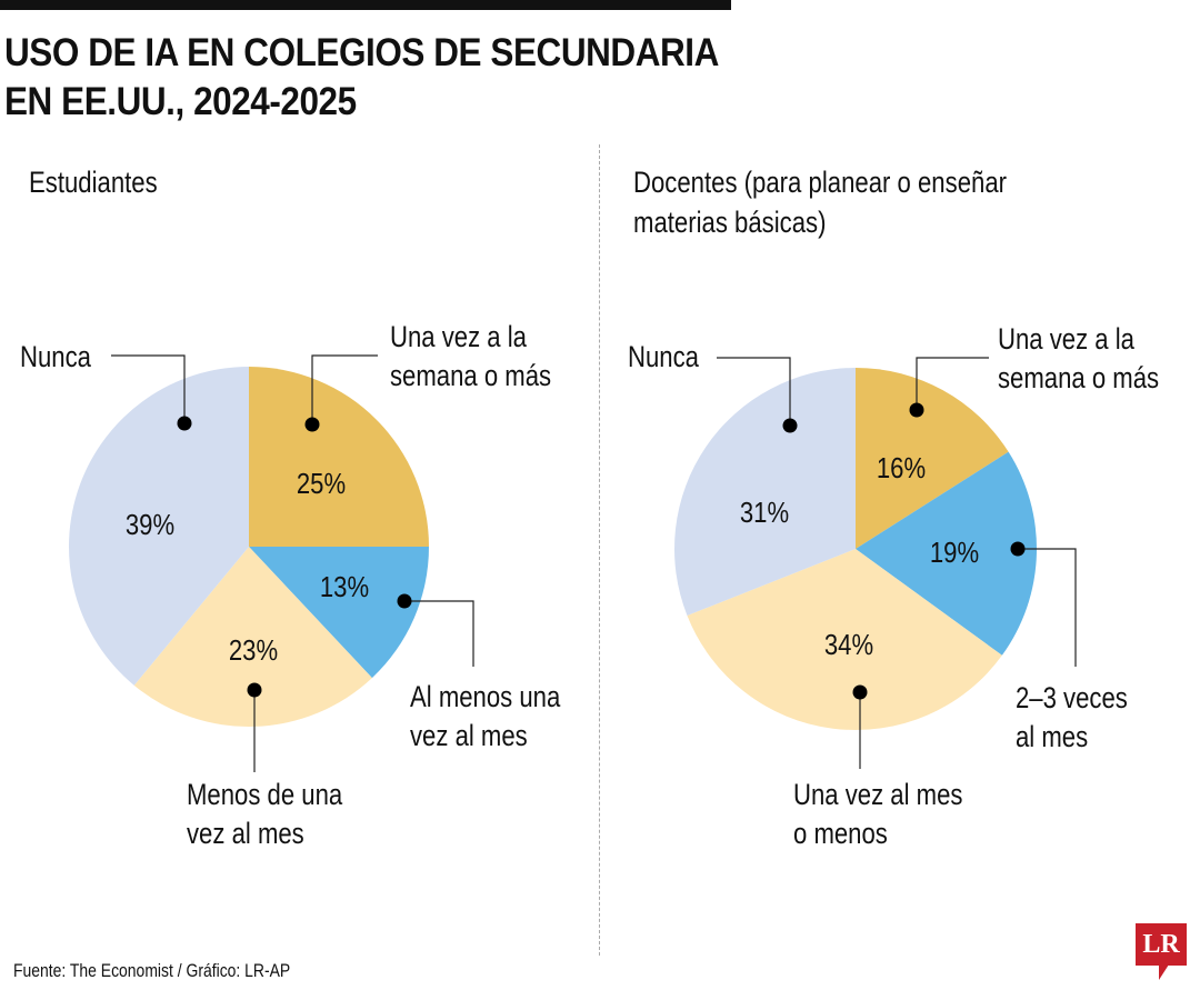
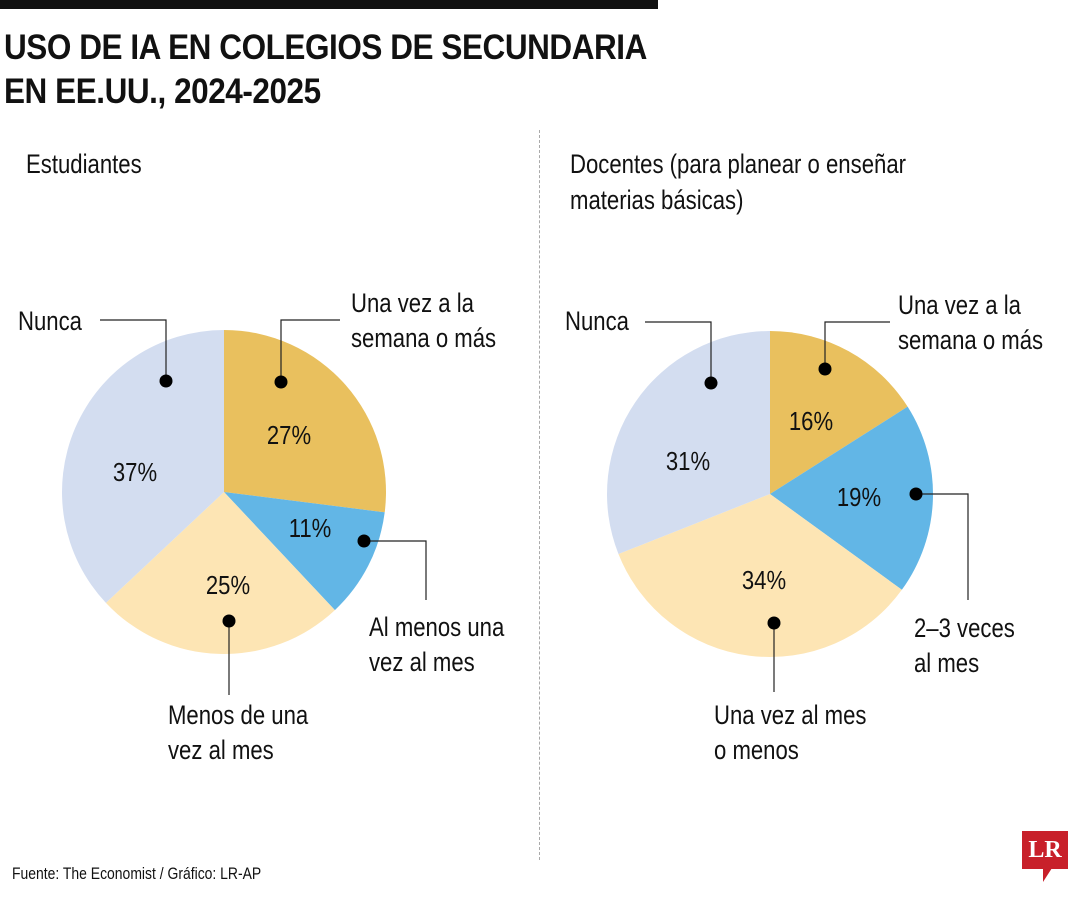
Estudiantes/Una vez a la semana o más: 25% -> 27%
Estudiantes/Al menos una vez al mes: 13% -> 11%
Estudiantes/Menos de una vez al mes: 23% -> 25%
Estudiantes/Nunca: 39% -> 37%
